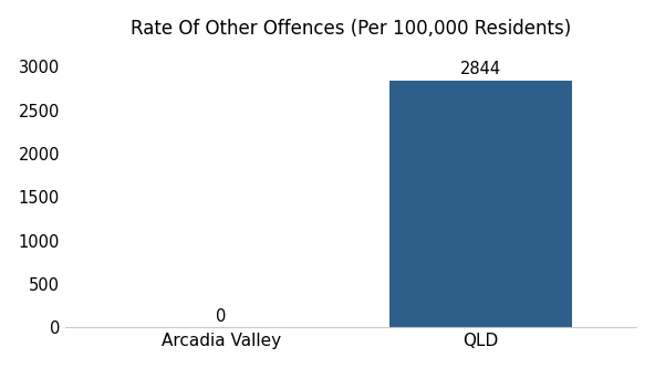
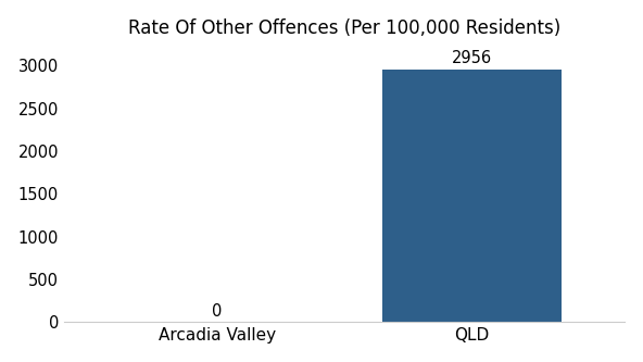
QLD: 2844 -> 2956
